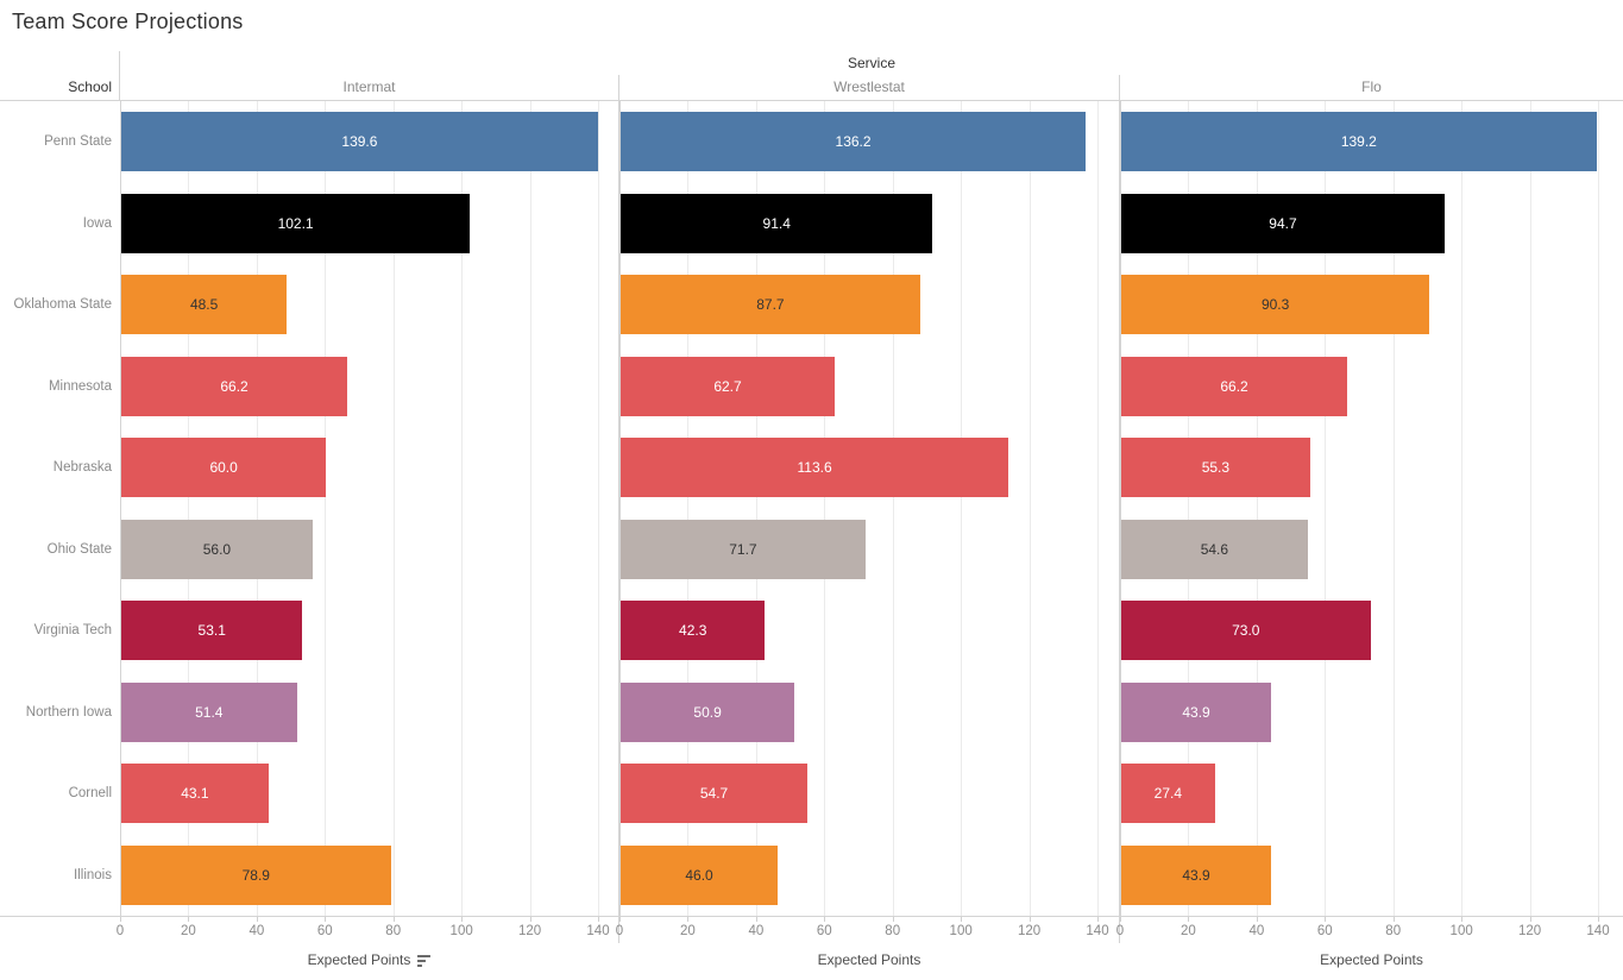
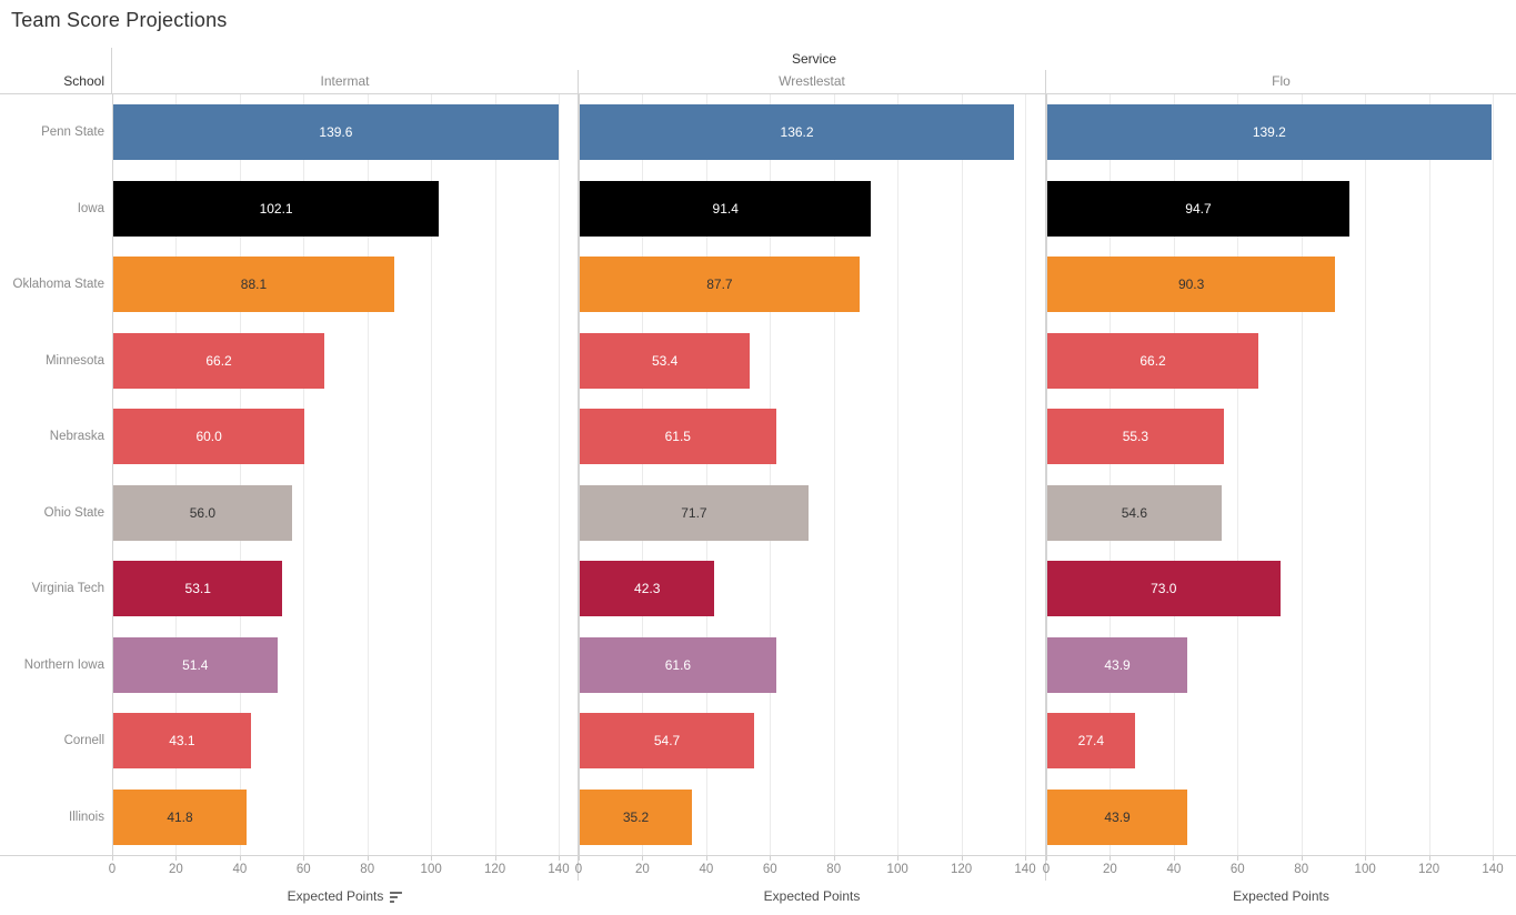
Intermat/Oklahoma State: 48.5 -> 88.1
Wrestlestat/Minnesota: 62.7 -> 53.4
Wrestlestat/Nebraska: 113.6 -> 61.5
Wrestlestat/Northern Iowa: 50.9 -> 61.6
Intermat/Illinois: 78.9 -> 41.8
Wrestlestat/Illinois: 46.0 -> 35.2
